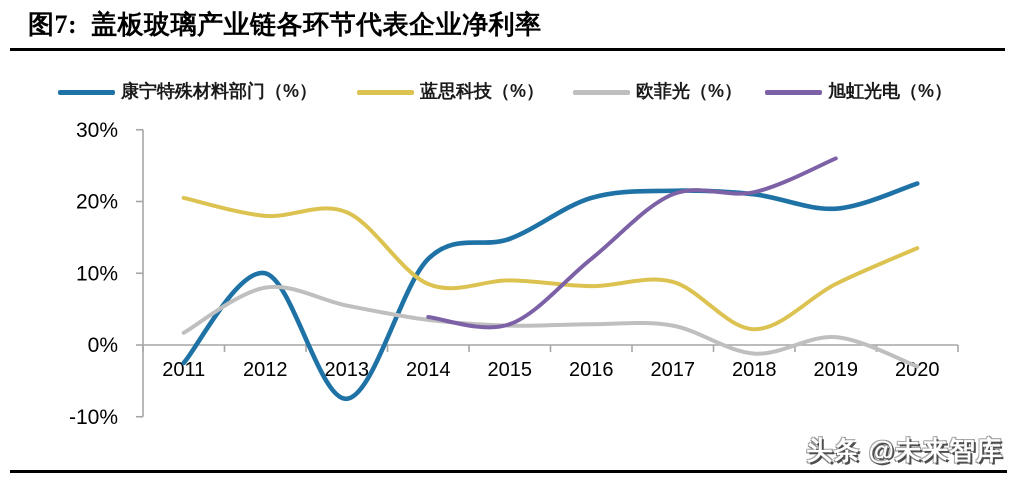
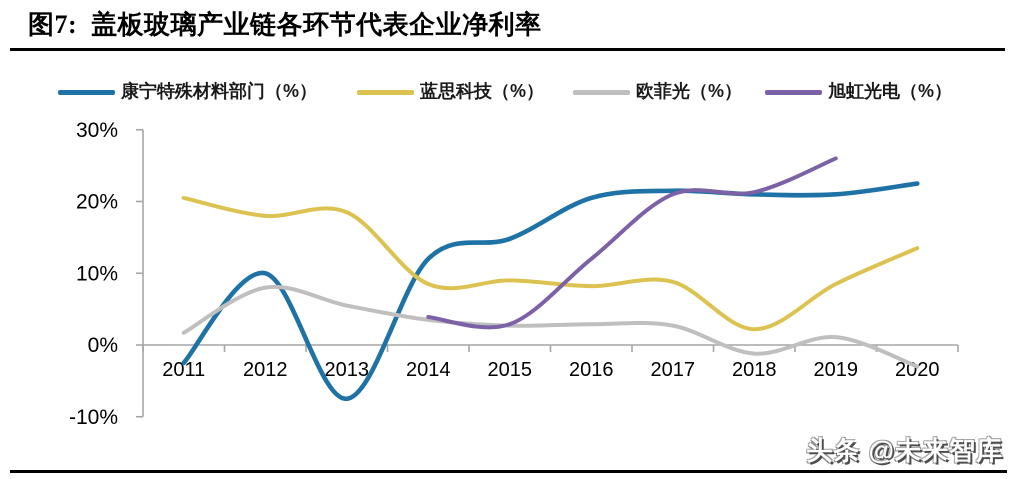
康宁特殊材料部门（%）/2019: 19% -> 21%
